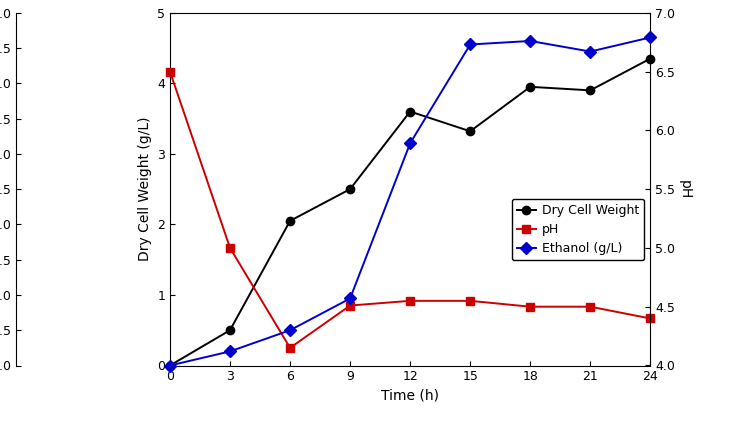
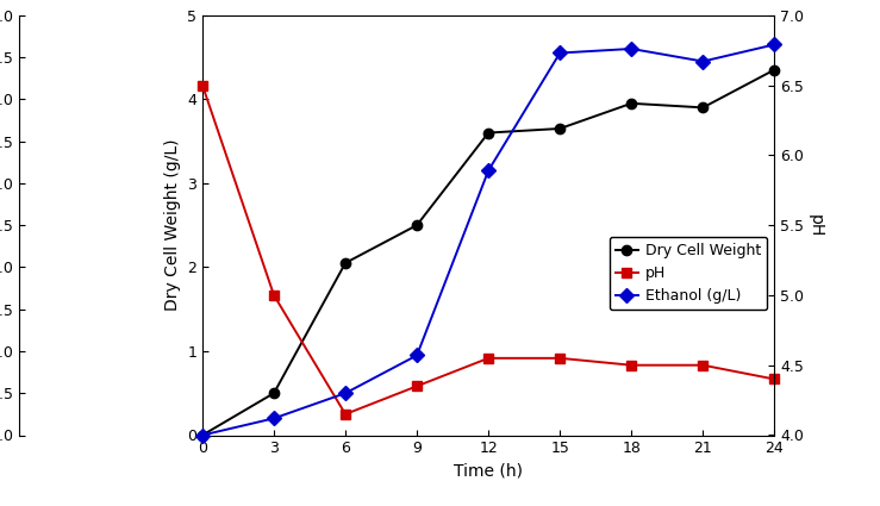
pH/9: 4.51 -> 4.35
Dry Cell Weight/15: 3.32 -> 3.65
